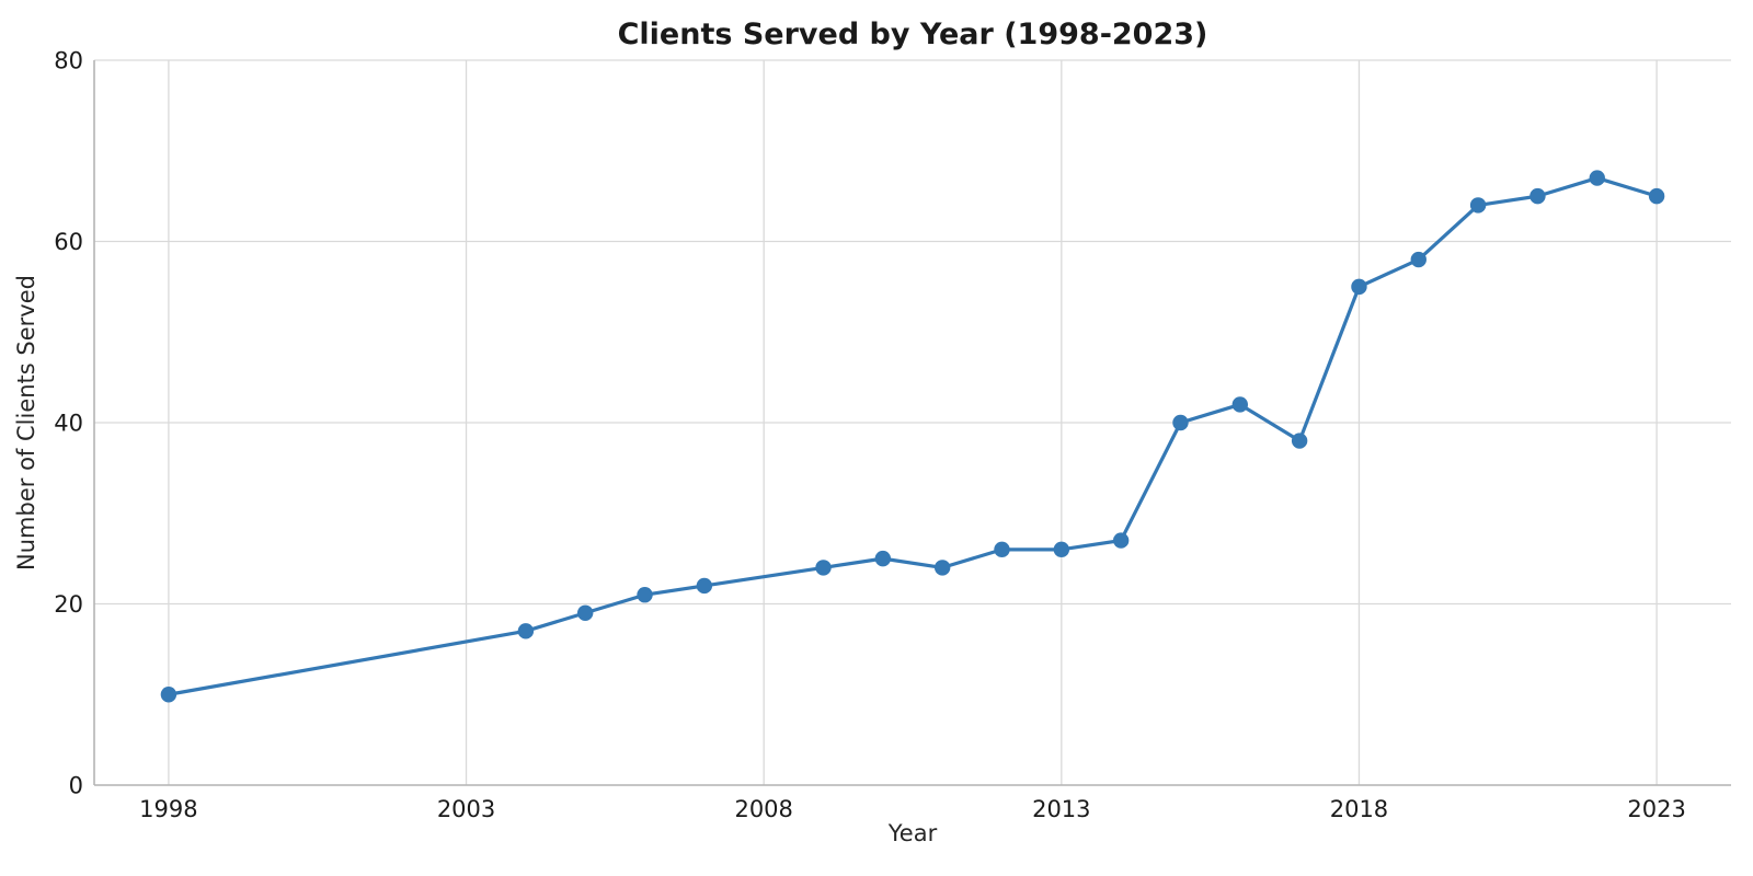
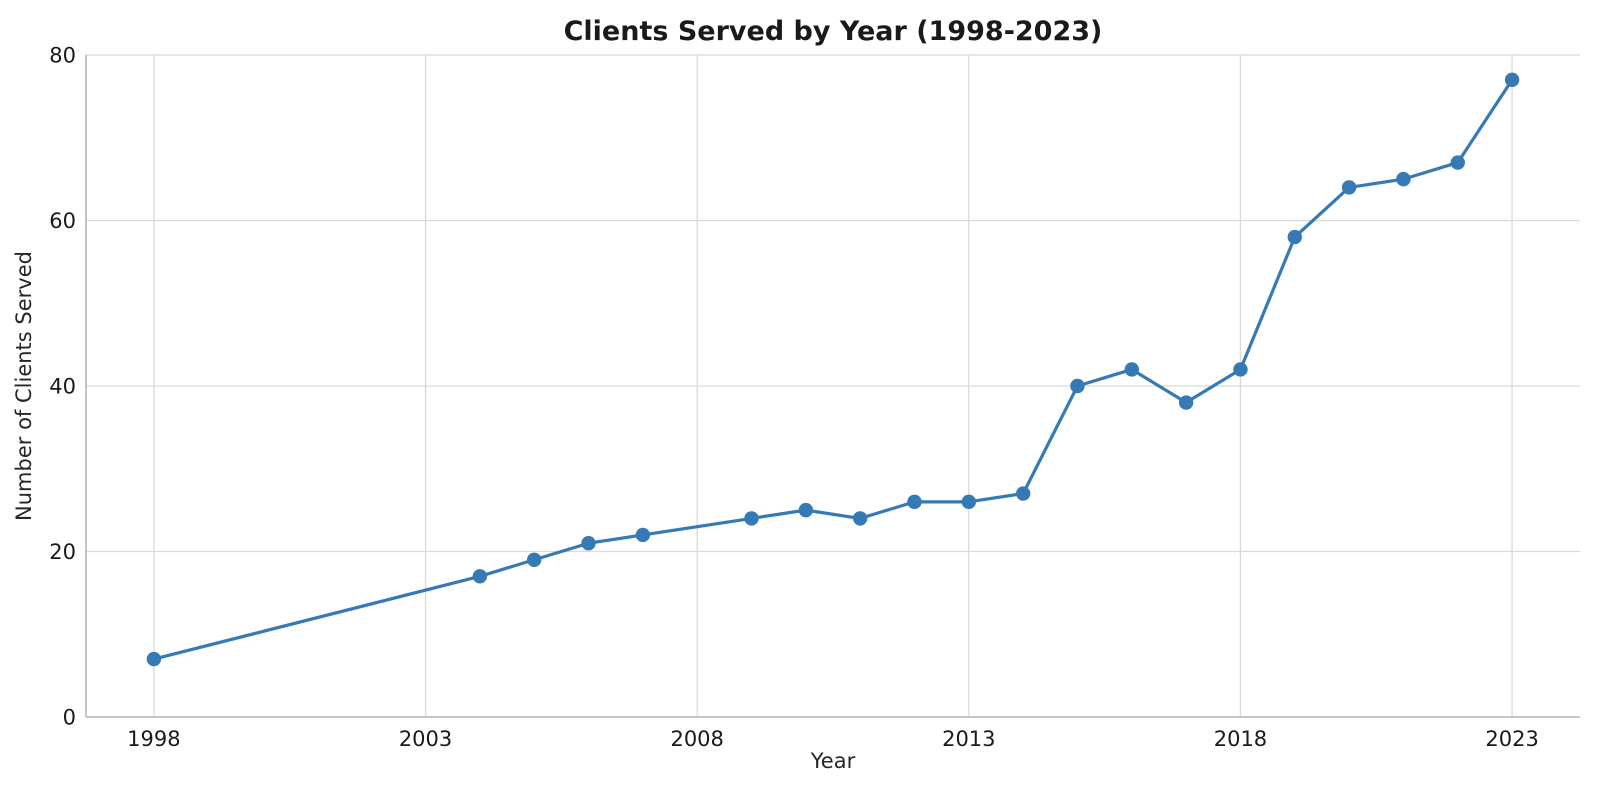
1998: 10 -> 7
2018: 55 -> 42
2023: 65 -> 77
